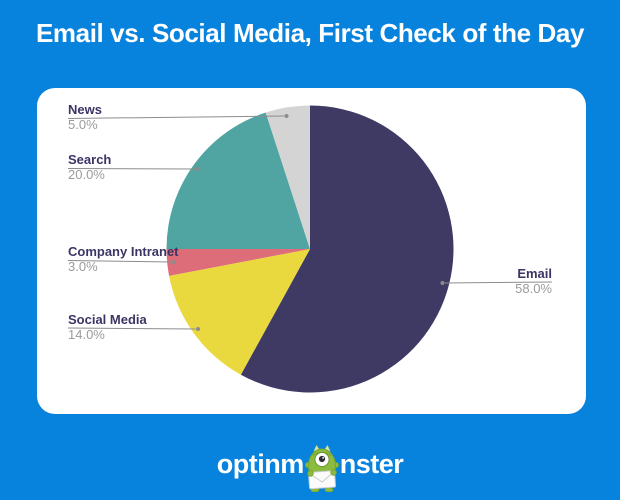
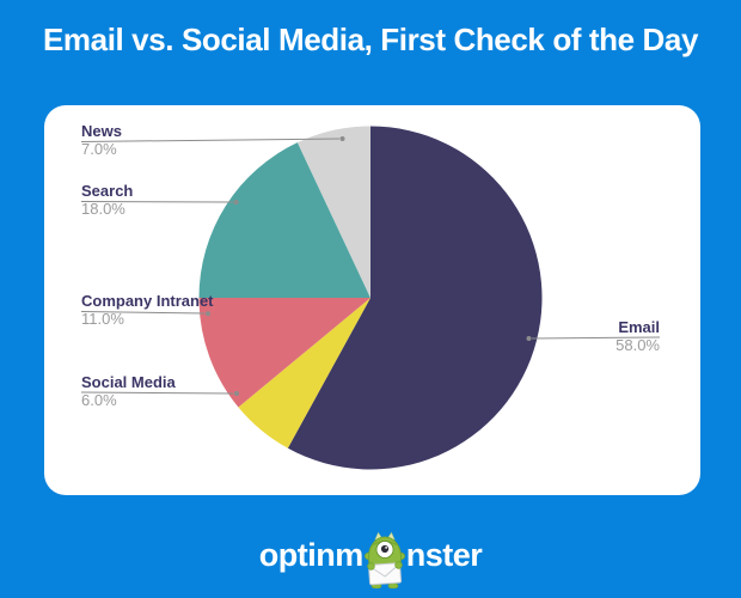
Social Media: 14.0% -> 6.0%
Company Intranet: 3.0% -> 11.0%
Search: 20.0% -> 18.0%
News: 5.0% -> 7.0%
